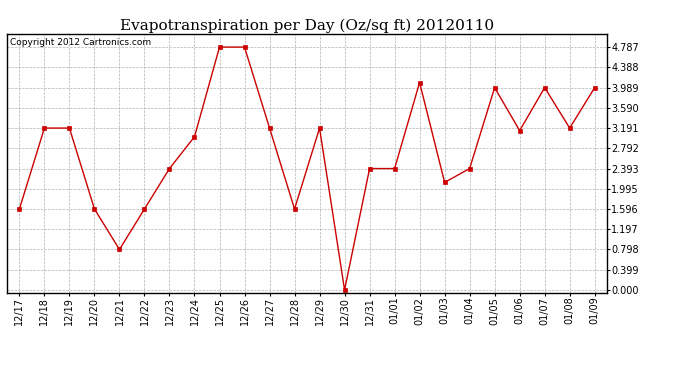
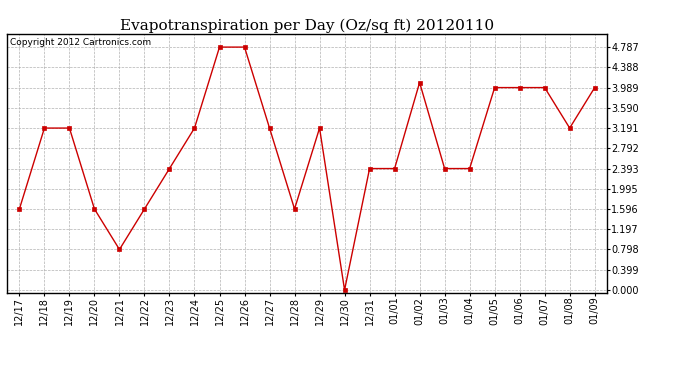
12/24: 3.02 -> 3.19
01/03: 2.12 -> 2.39
01/06: 3.14 -> 3.99
